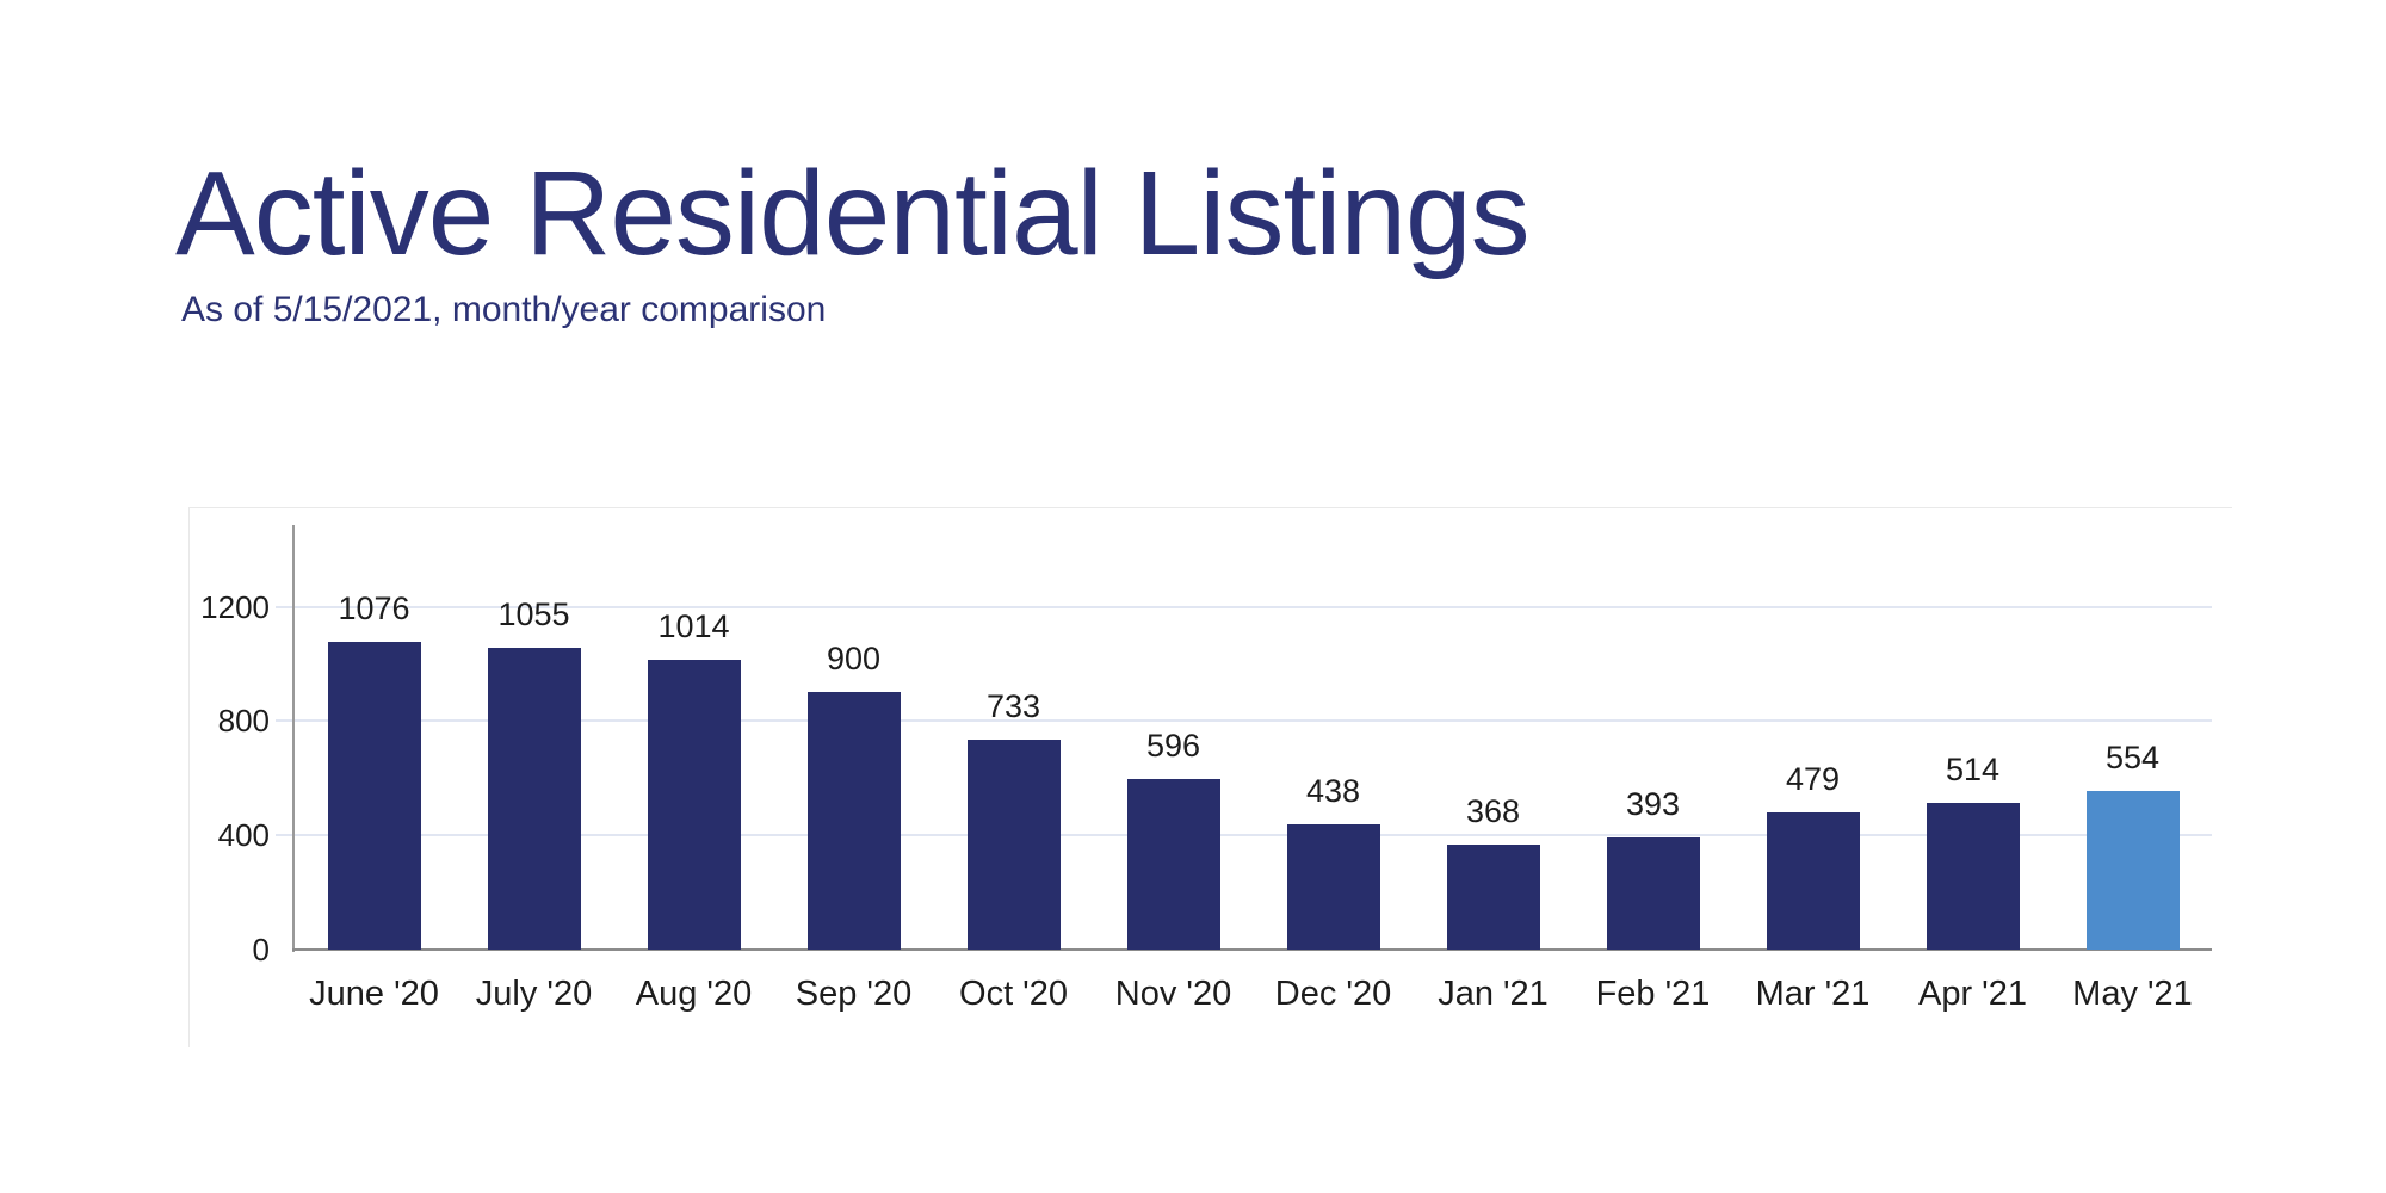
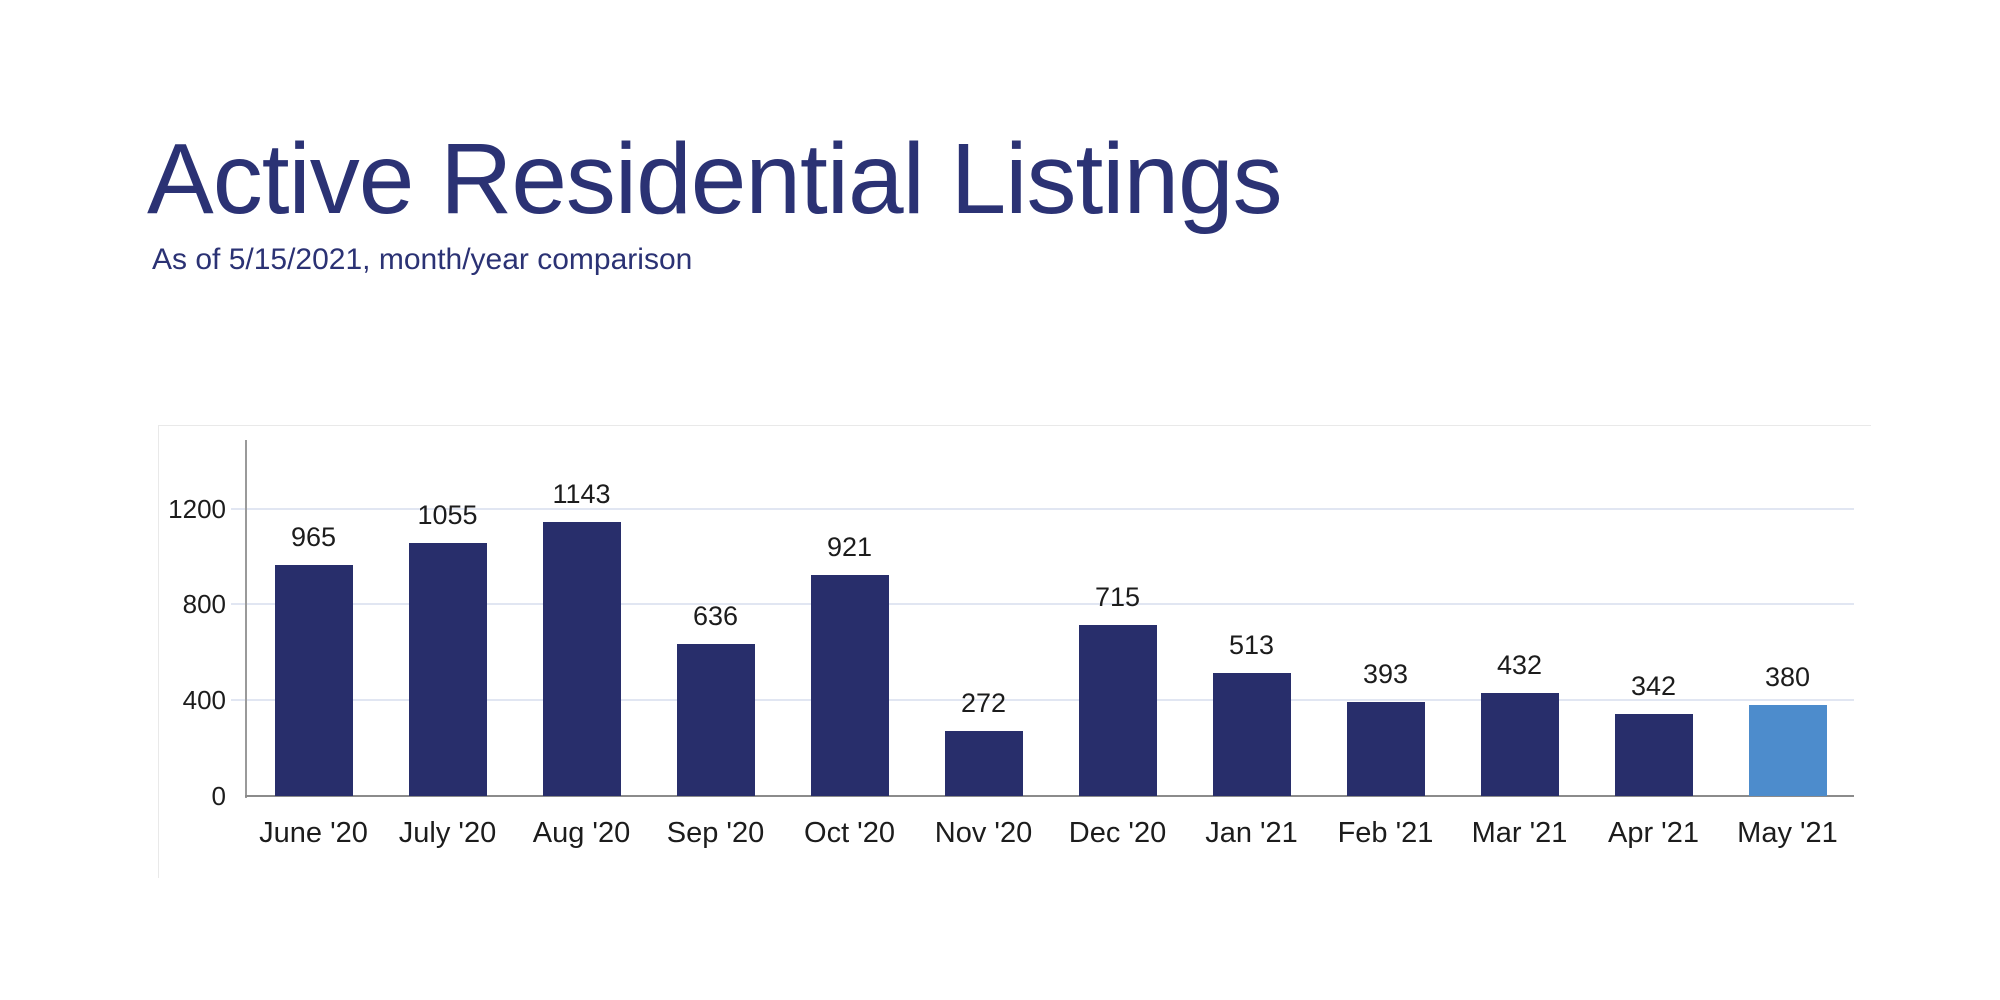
June '20: 1076 -> 965
Aug '20: 1014 -> 1143
Sep '20: 900 -> 636
Oct '20: 733 -> 921
Nov '20: 596 -> 272
Dec '20: 438 -> 715
Jan '21: 368 -> 513
Mar '21: 479 -> 432
Apr '21: 514 -> 342
May '21: 554 -> 380
